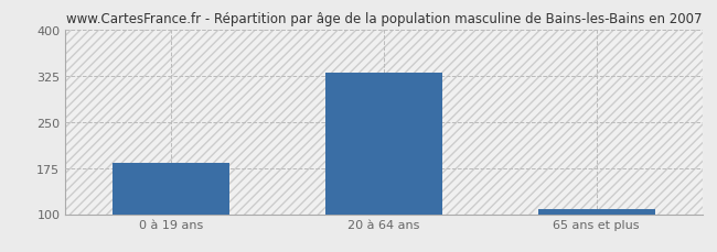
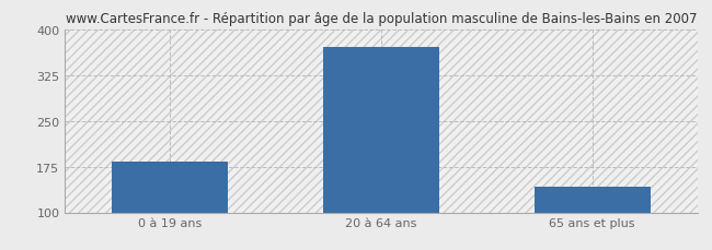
20 à 64 ans: 330 -> 370
65 ans et plus: 108 -> 142
